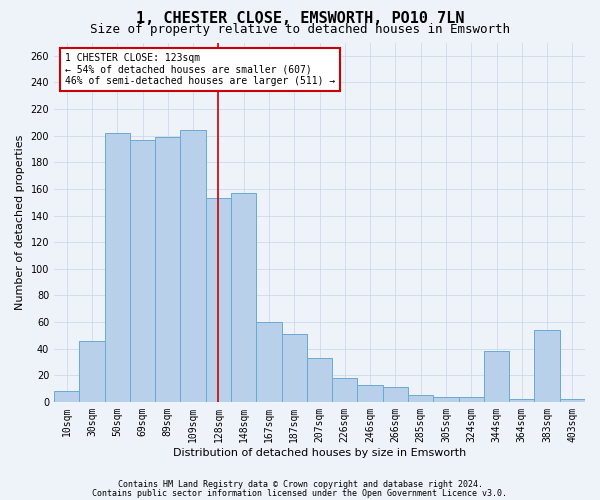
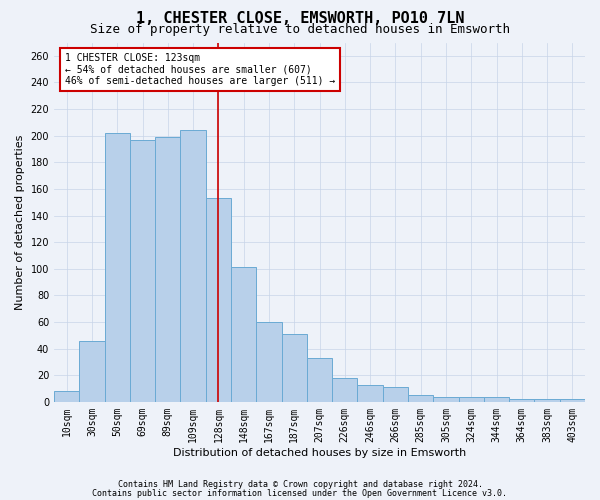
148sqm: 157 -> 101
344sqm: 38 -> 4
383sqm: 54 -> 2
